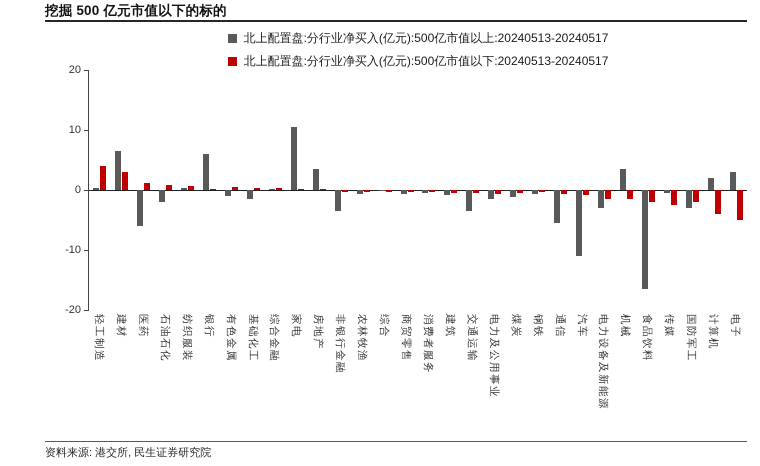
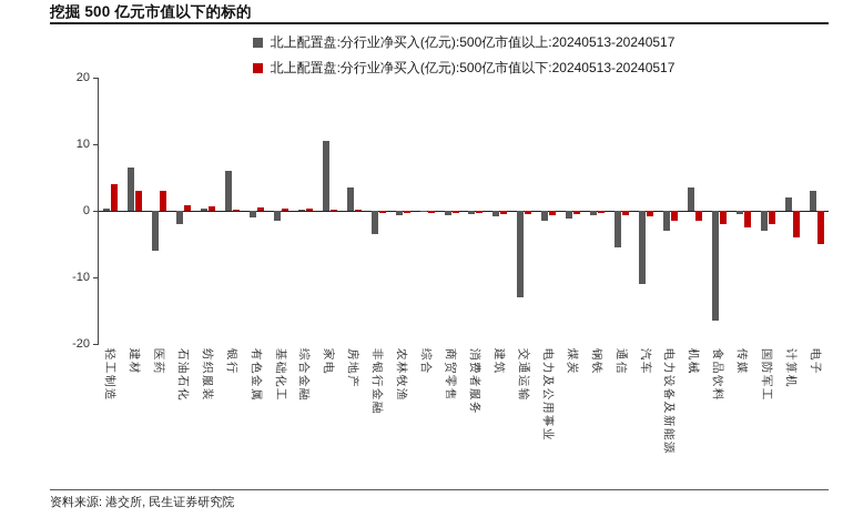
北上配置盘:分行业净买入(亿元):500亿市值以下:20240513-20240517/医药: 1 -> 3
北上配置盘:分行业净买入(亿元):500亿市值以上:20240513-20240517/交通运输: -4 -> -13
